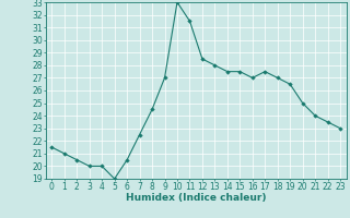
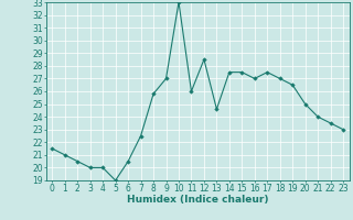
8: 24.5 -> 25.8
11: 31.5 -> 26.0
13: 28.0 -> 24.6
